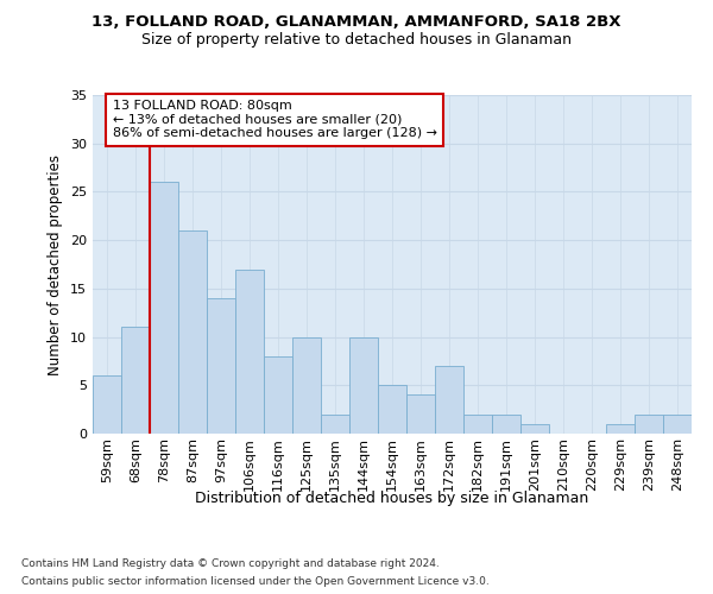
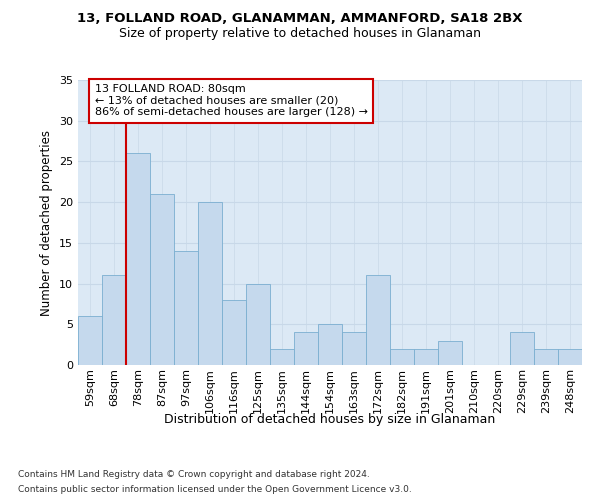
106sqm: 17 -> 20
144sqm: 10 -> 4
172sqm: 7 -> 11
201sqm: 1 -> 3
229sqm: 1 -> 4
